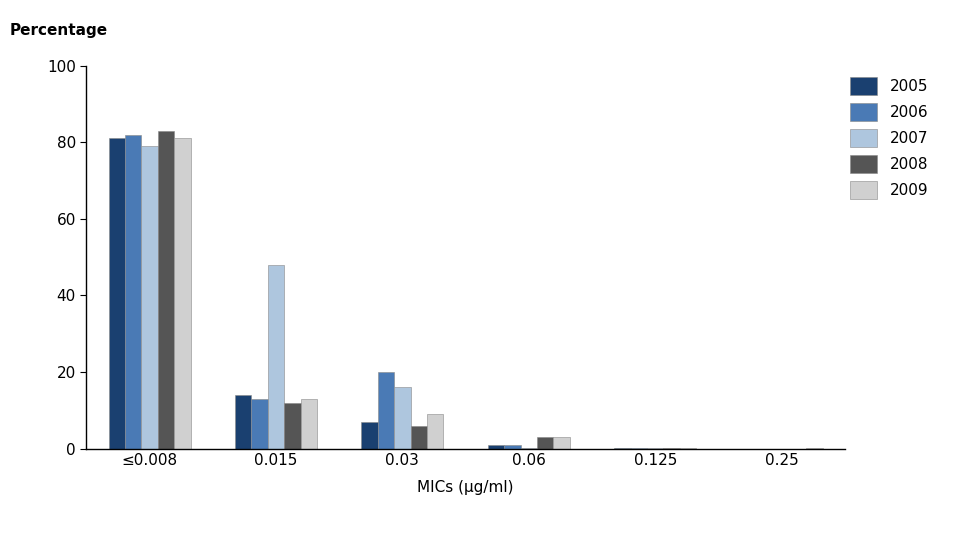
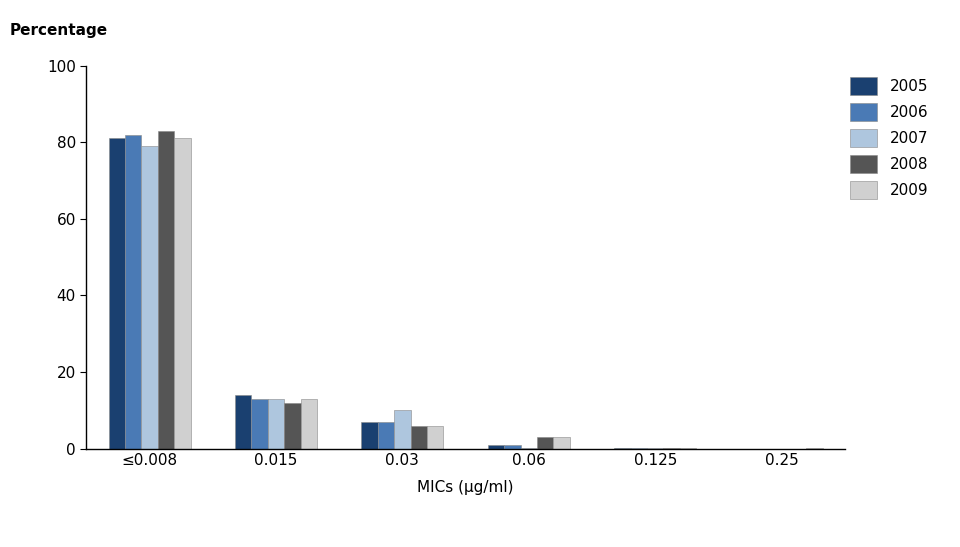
2007/0.015: 48.0 -> 13.0
2006/0.03: 20.0 -> 7.0
2007/0.03: 16.0 -> 10.0
2009/0.03: 9.0 -> 6.0
